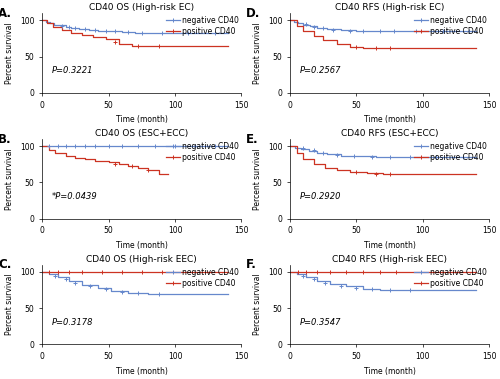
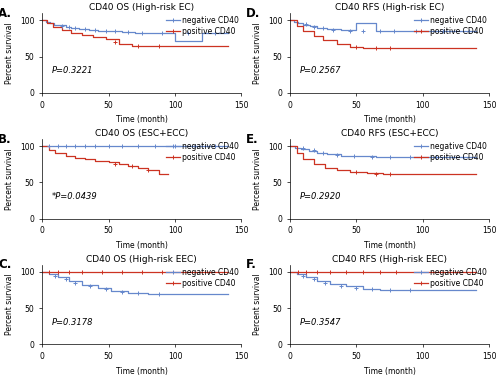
CD40 OS (High-risk EC)/negative CD40/100: 82 -> 72
CD40 RFS (High-risk EC)/negative CD40/50: 86 -> 96
